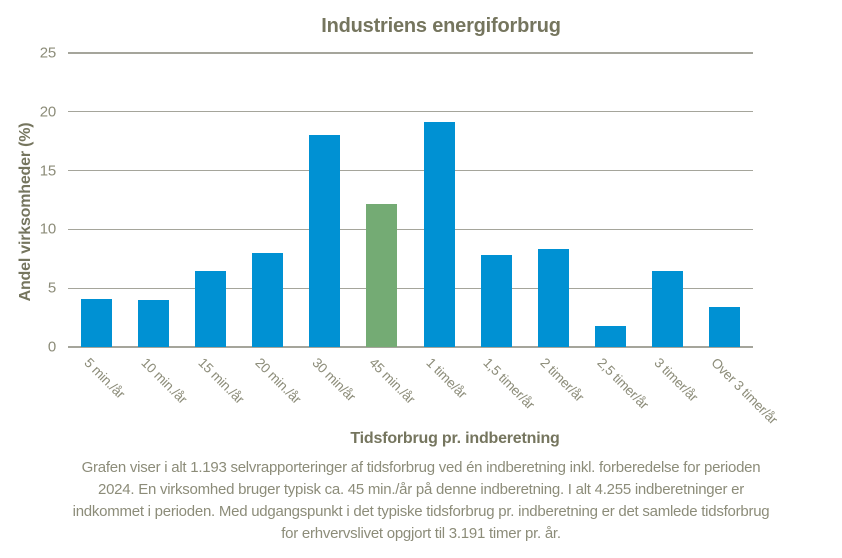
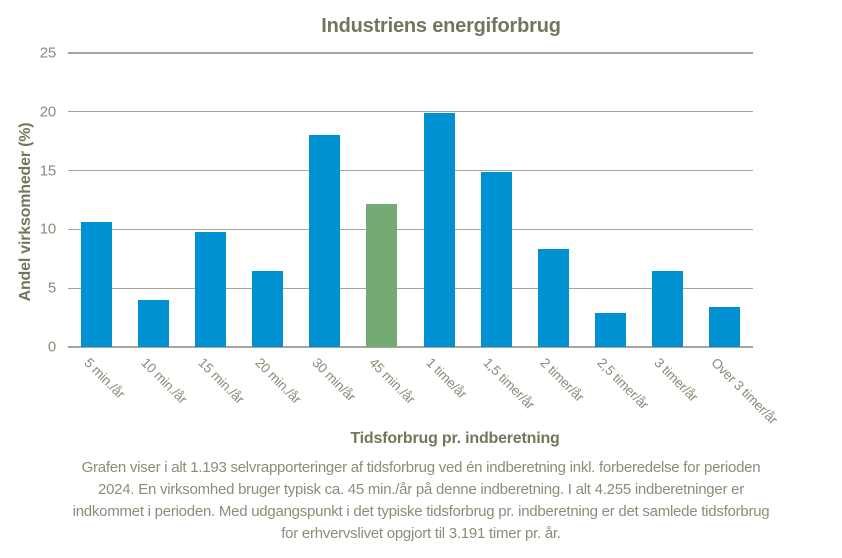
5 min./år: 4.1 -> 10.6
15 min./år: 6.5 -> 9.8
20 min./år: 8.0 -> 6.5
1 time/år: 19.1 -> 19.9
1,5 timer/år: 7.8 -> 14.9
2,5 timer/år: 1.8 -> 2.9
